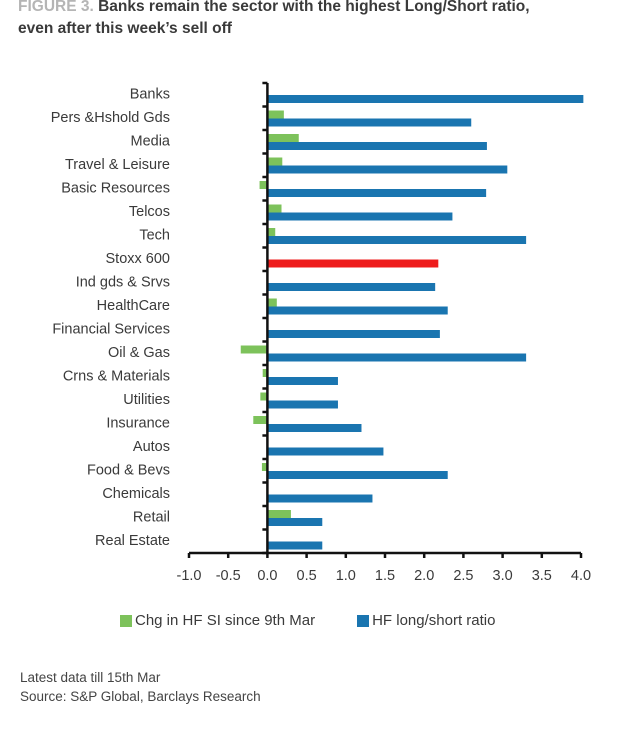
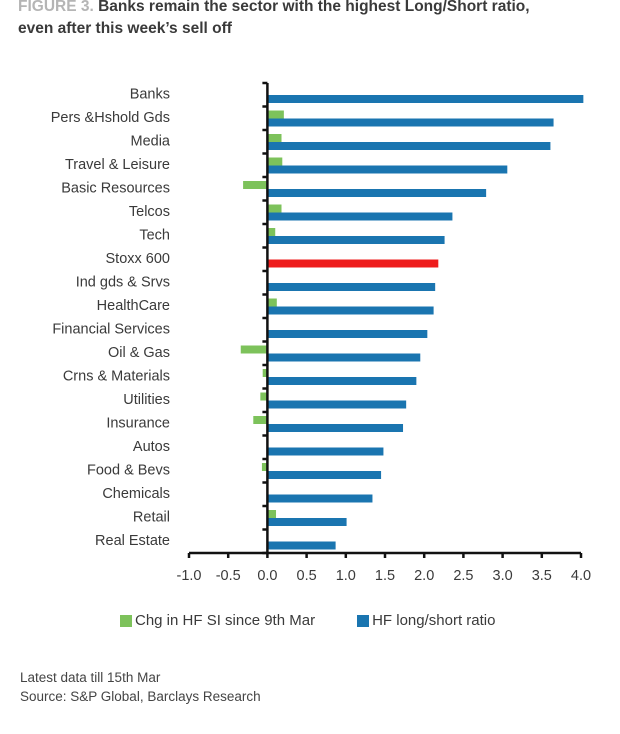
HF long/short ratio/Pers &Hshold Gds: 2.6 -> 3.6
Chg in HF SI since 9th Mar/Media: 0.4 -> 0.2
HF long/short ratio/Media: 2.8 -> 3.6
Chg in HF SI since 9th Mar/Basic Resources: -0.1 -> -0.3
HF long/short ratio/Tech: 3.3 -> 2.3
HF long/short ratio/HealthCare: 2.3 -> 2.1
HF long/short ratio/Financial Services: 2.2 -> 2.0
HF long/short ratio/Oil & Gas: 3.3 -> 1.9
HF long/short ratio/Crns & Materials: 0.9 -> 1.9
HF long/short ratio/Utilities: 0.9 -> 1.8
HF long/short ratio/Insurance: 1.2 -> 1.7
HF long/short ratio/Food & Bevs: 2.3 -> 1.4
Chg in HF SI since 9th Mar/Retail: 0.3 -> 0.1
HF long/short ratio/Retail: 0.7 -> 1.0
HF long/short ratio/Real Estate: 0.7 -> 0.9
